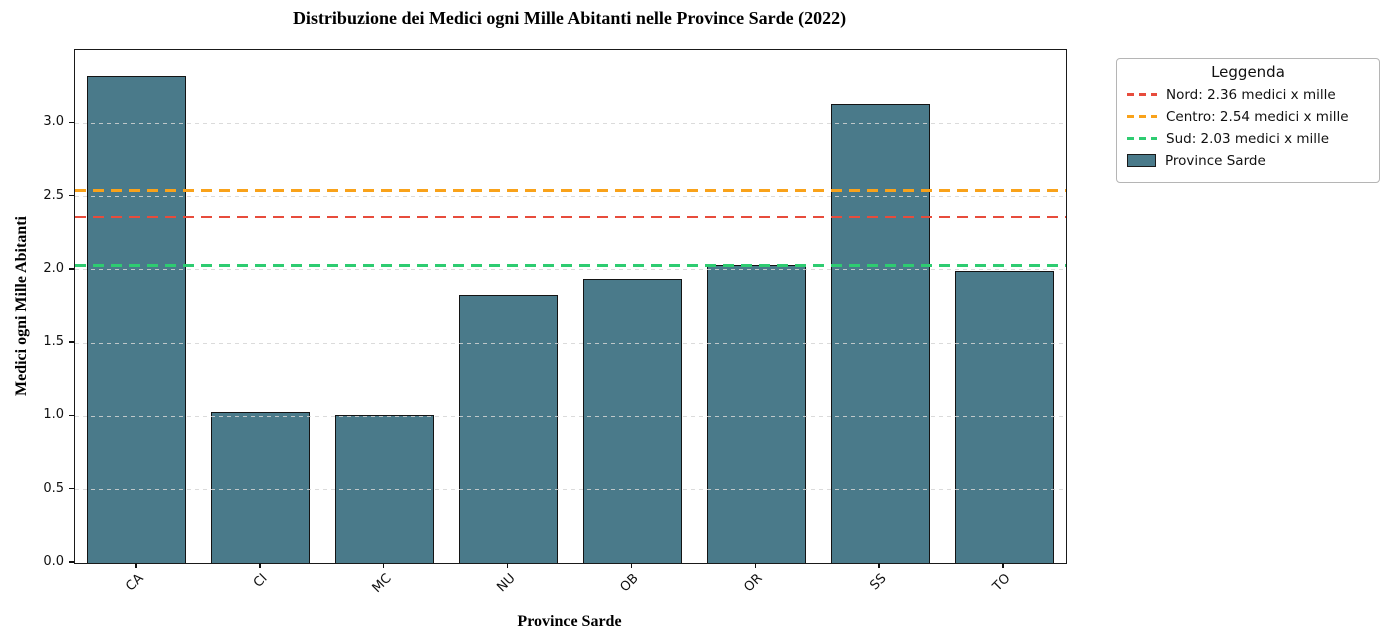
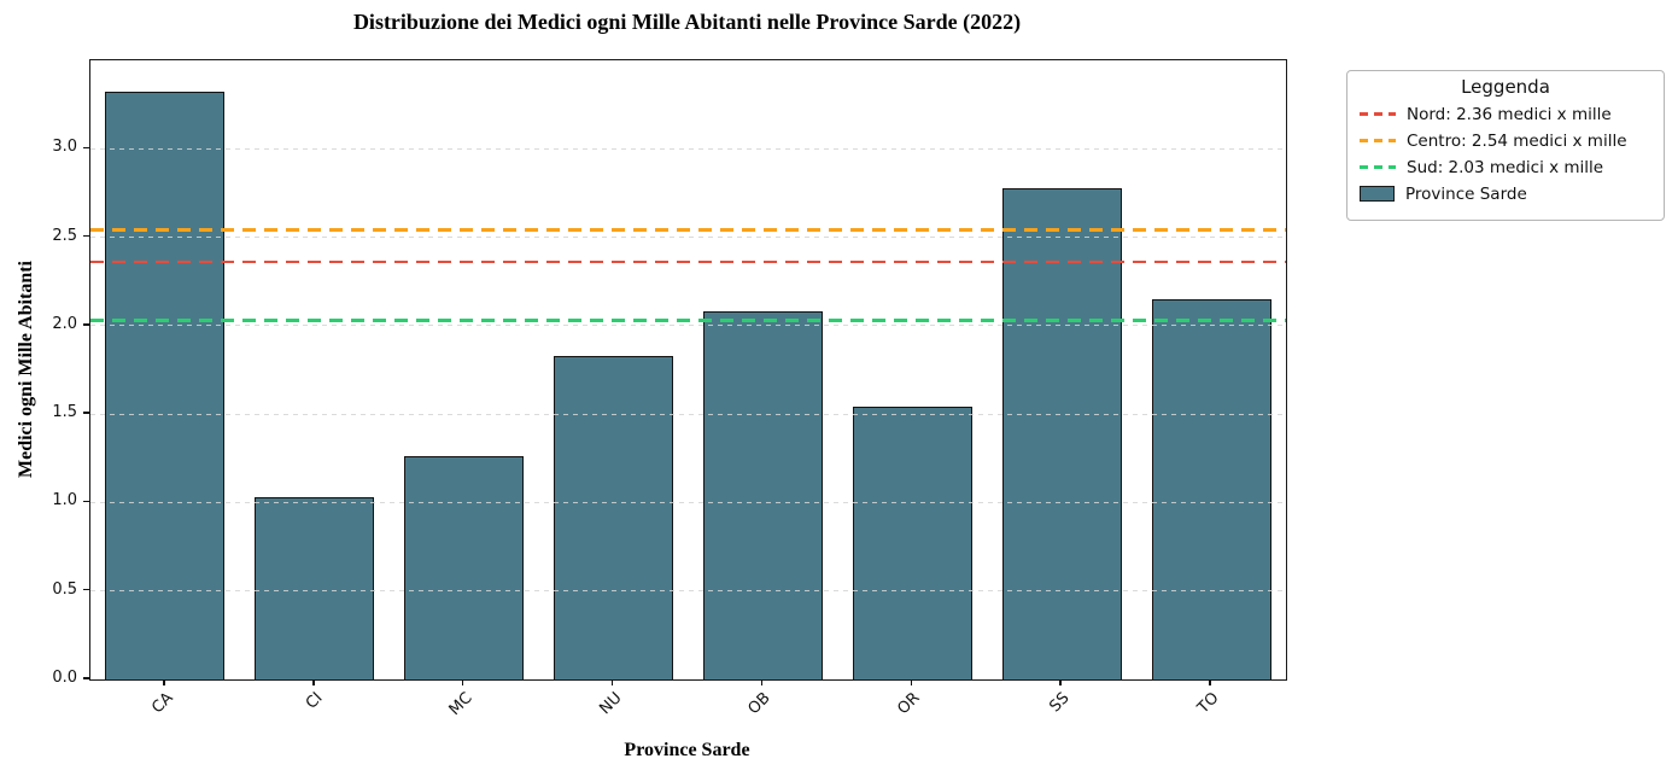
MC: 1.01 -> 1.26
OB: 1.94 -> 2.08
OR: 2.03 -> 1.54
SS: 3.13 -> 2.78
TO: 1.99 -> 2.15
